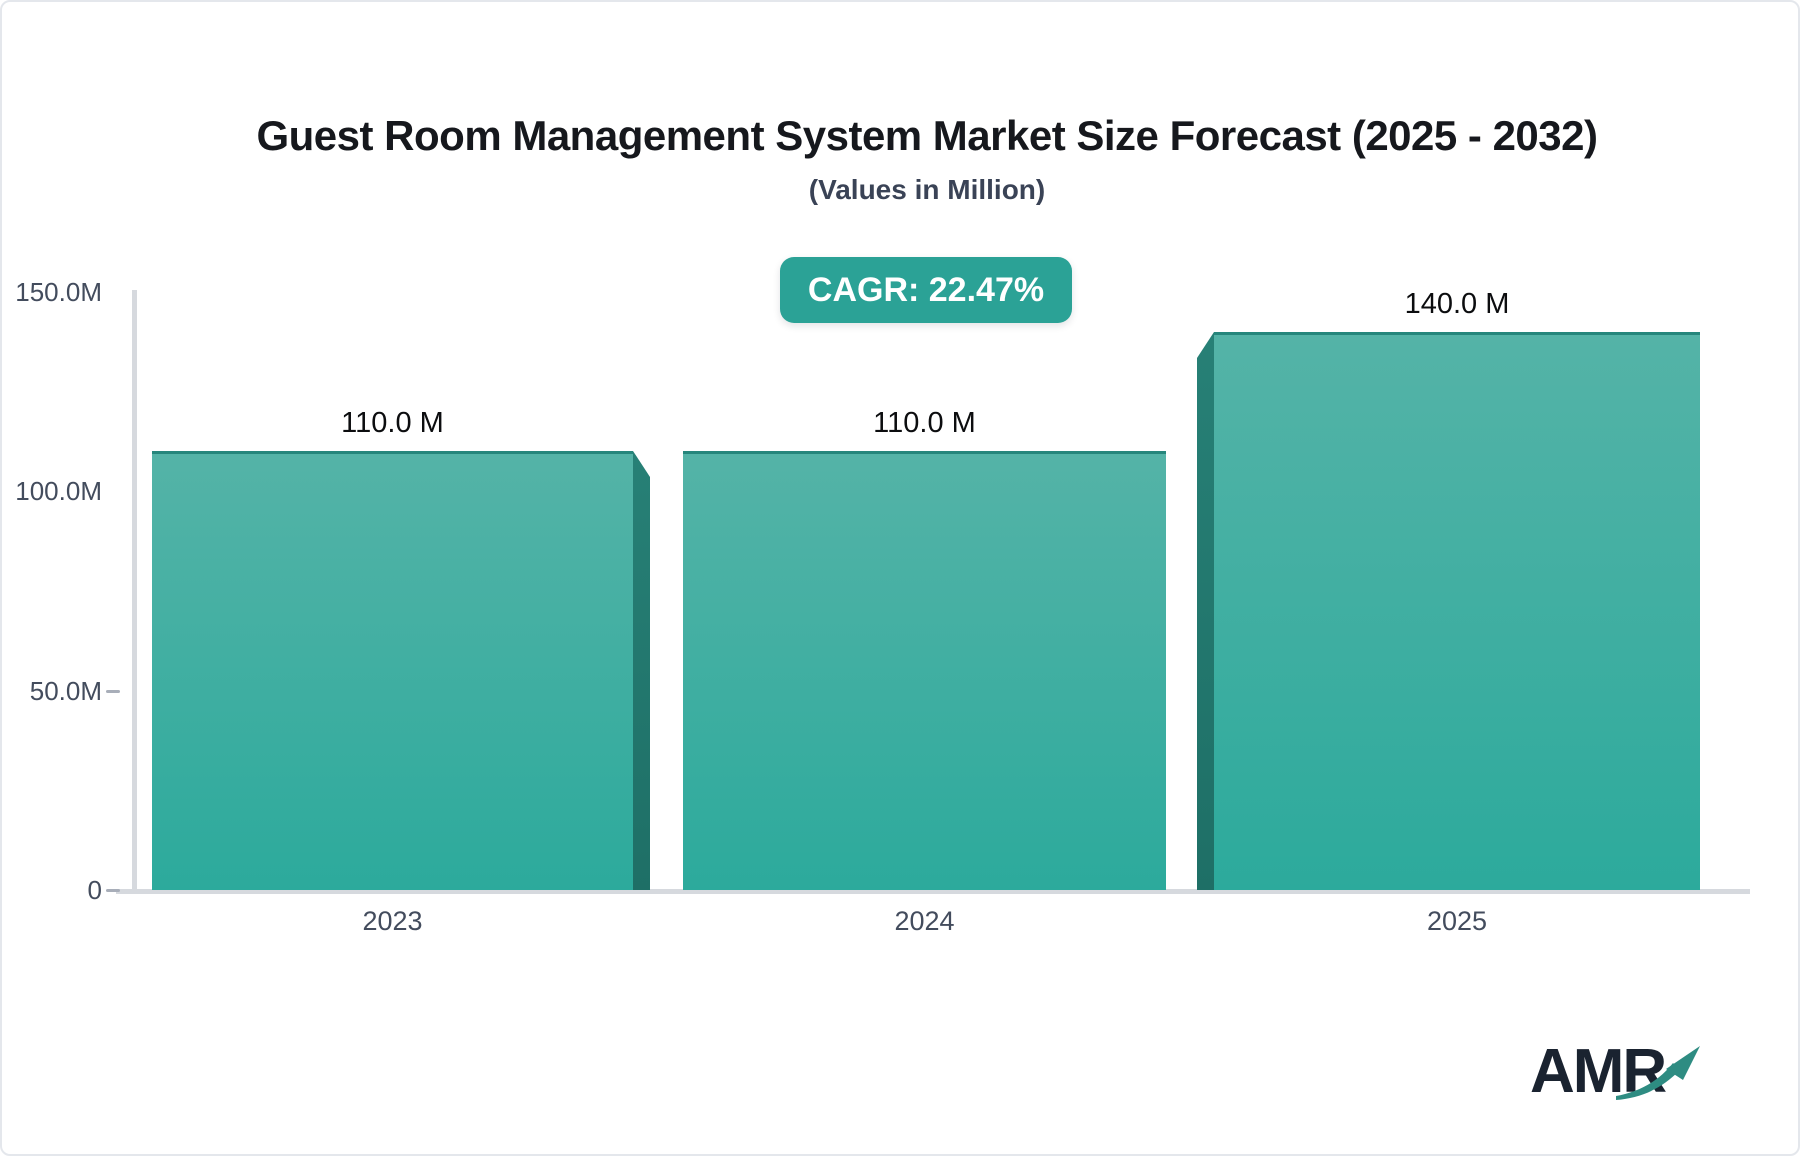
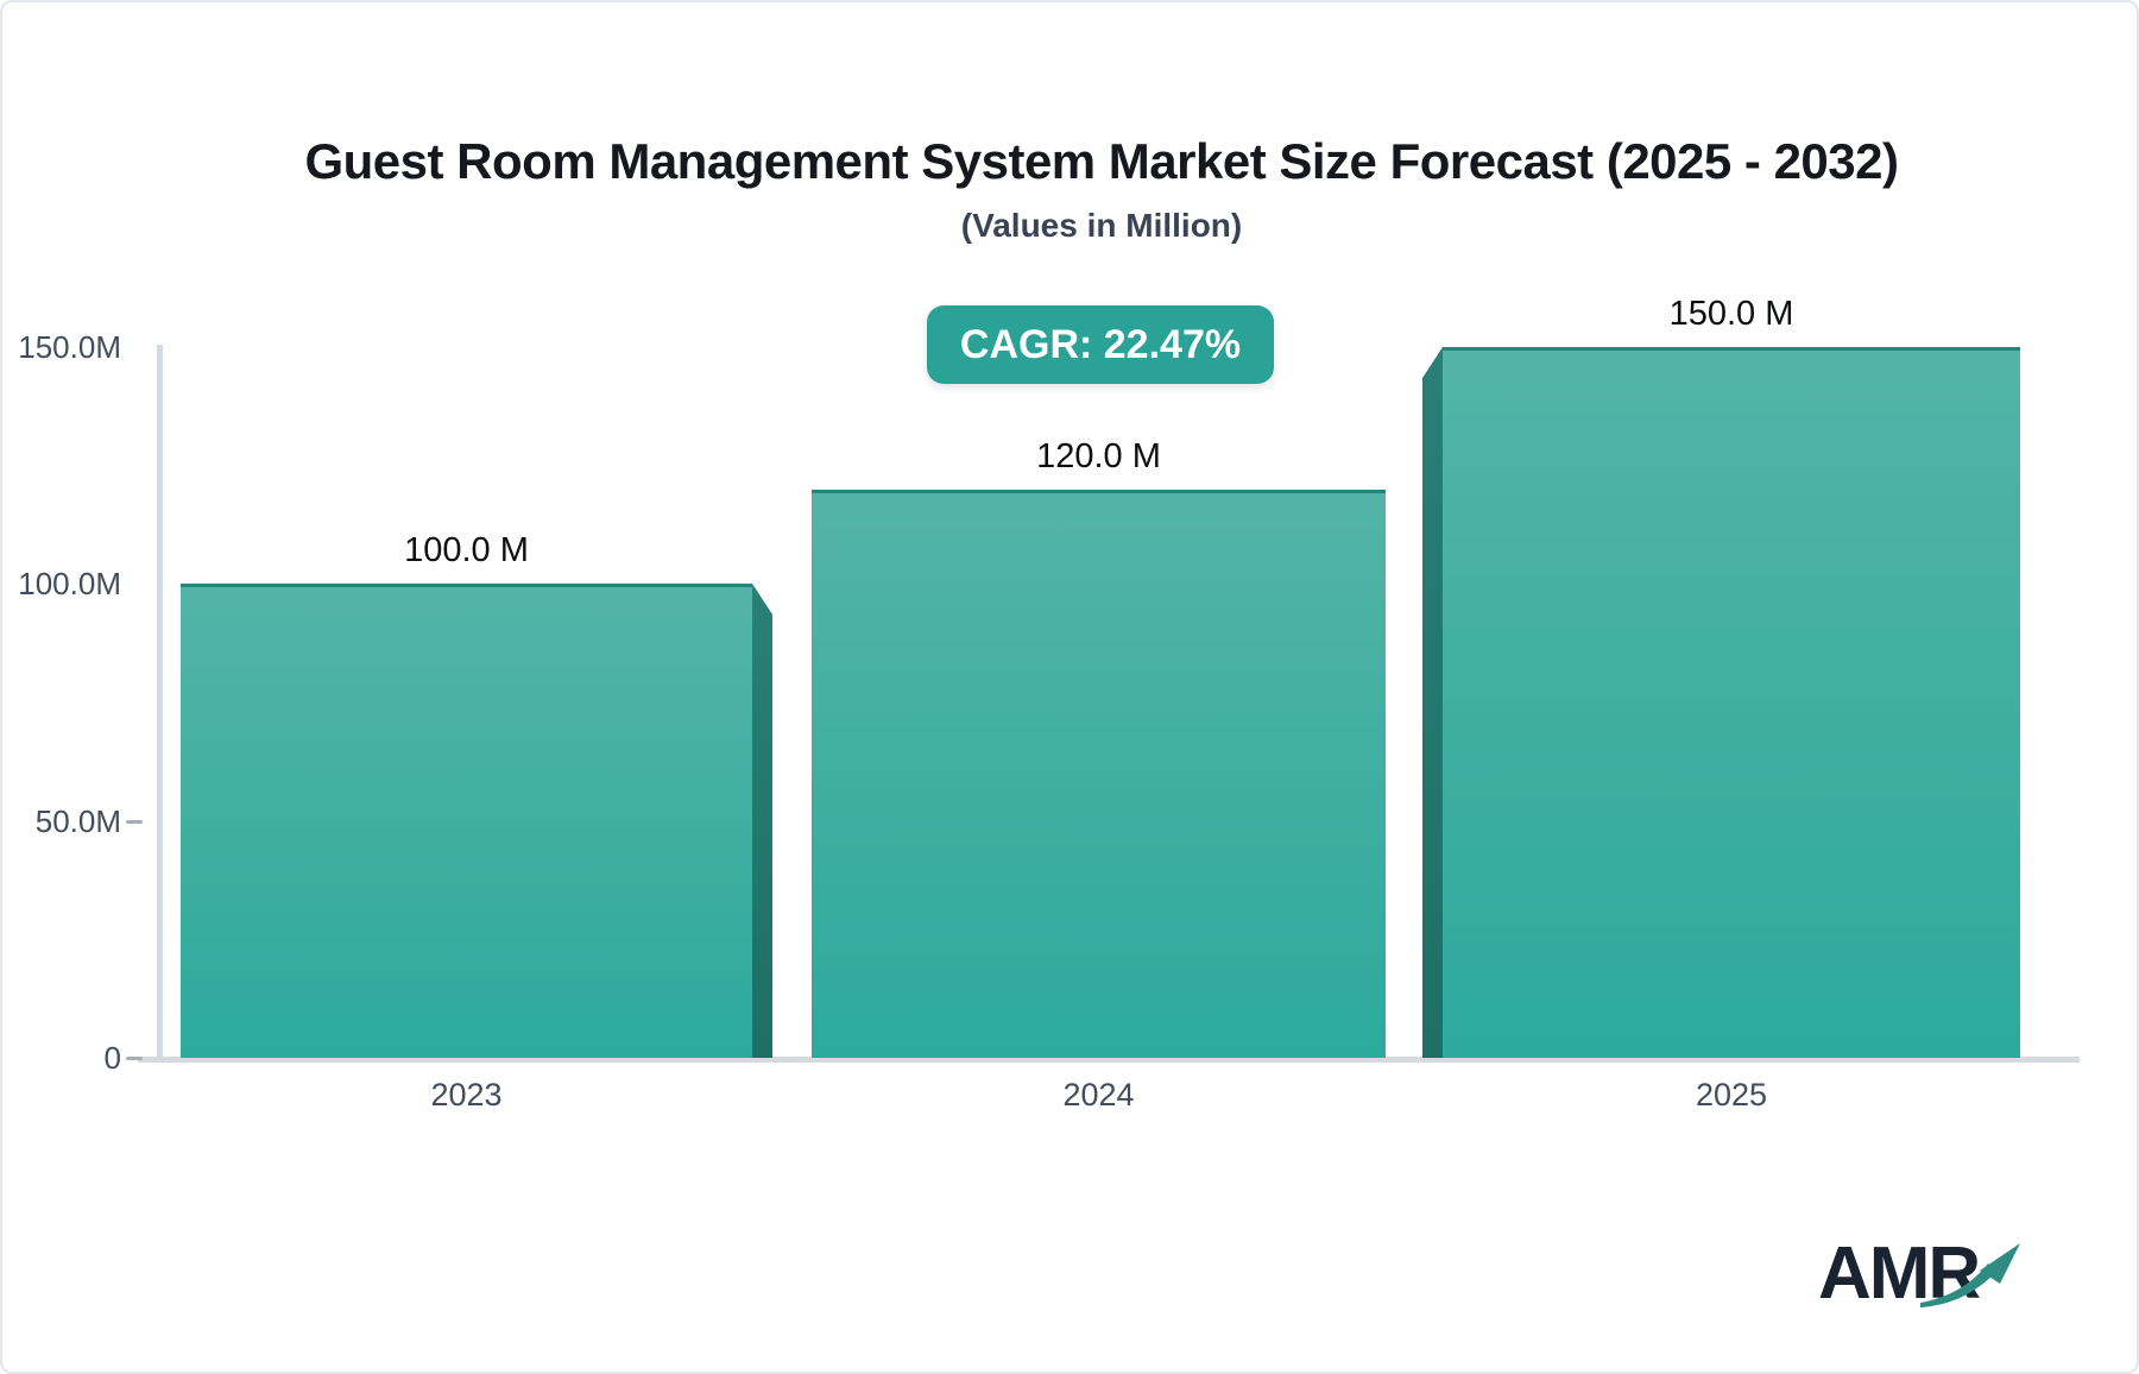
2023: 110.0 -> 100.0
2024: 110.0 -> 120.0
2025: 140.0 -> 150.0
